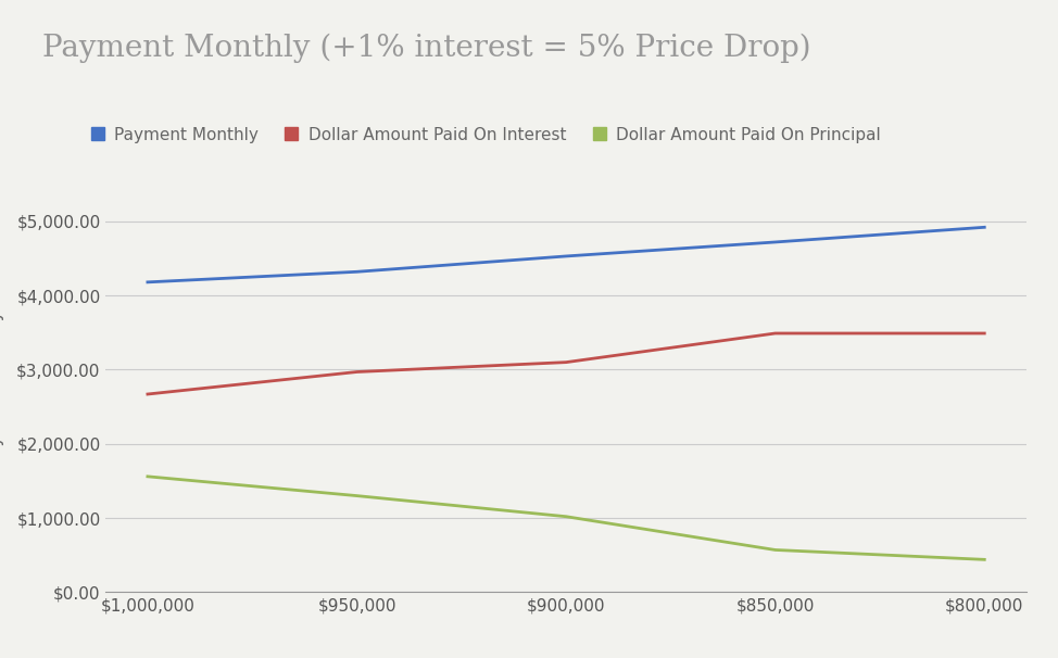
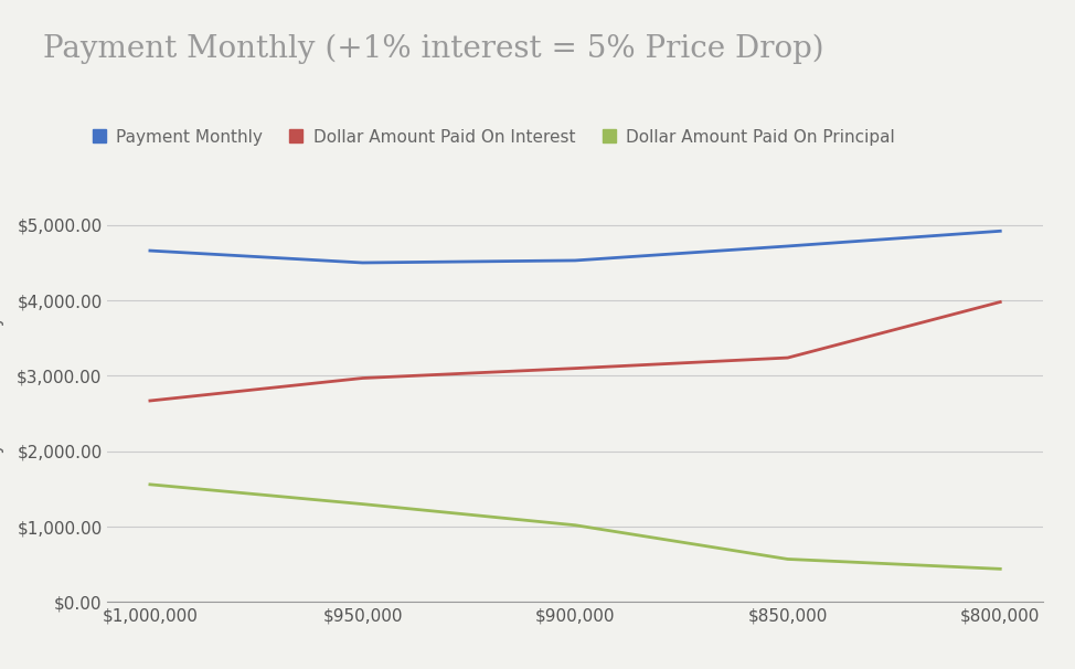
Payment Monthly/$1,000,000: $4,180 -> $4,660
Payment Monthly/$950,000: $4,320 -> $4,500
Dollar Amount Paid On Interest/$850,000: $3,490 -> $3,240
Dollar Amount Paid On Interest/$800,000: $3,490 -> $3,980
